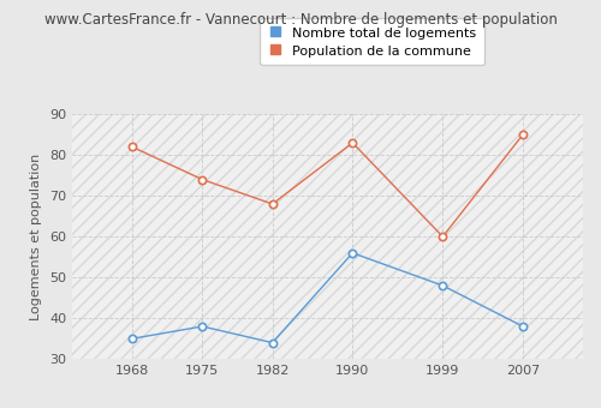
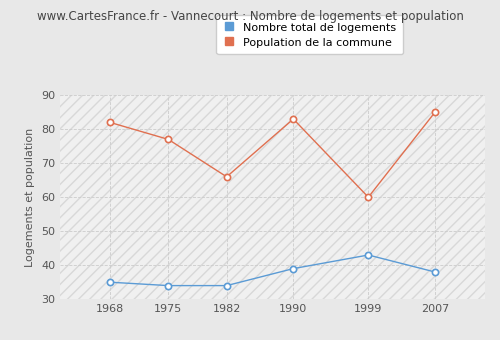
Nombre total de logements/1975: 38 -> 34
Population de la commune/1975: 74 -> 77
Population de la commune/1982: 68 -> 66
Nombre total de logements/1990: 56 -> 39
Nombre total de logements/1999: 48 -> 43
